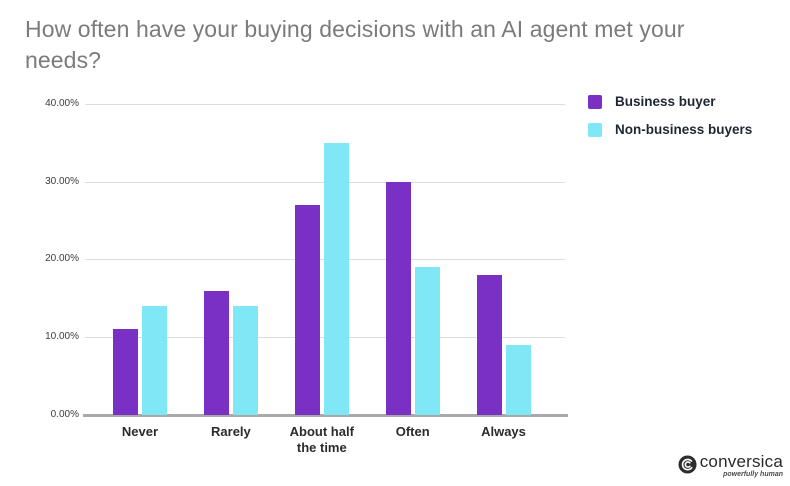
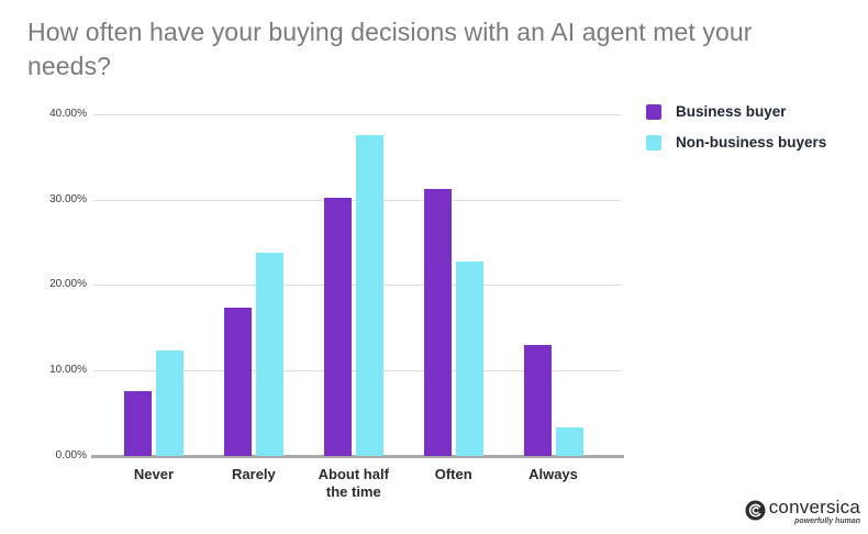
Business buyer/Never: 11% -> 8%
Non-business buyers/Never: 14% -> 12%
Business buyer/Rarely: 16% -> 17%
Non-business buyers/Rarely: 14% -> 24%
Business buyer/About half the time: 27% -> 30%
Non-business buyers/About half the time: 35% -> 38%
Business buyer/Often: 30% -> 31%
Non-business buyers/Often: 19% -> 23%
Business buyer/Always: 18% -> 13%
Non-business buyers/Always: 9% -> 3%
